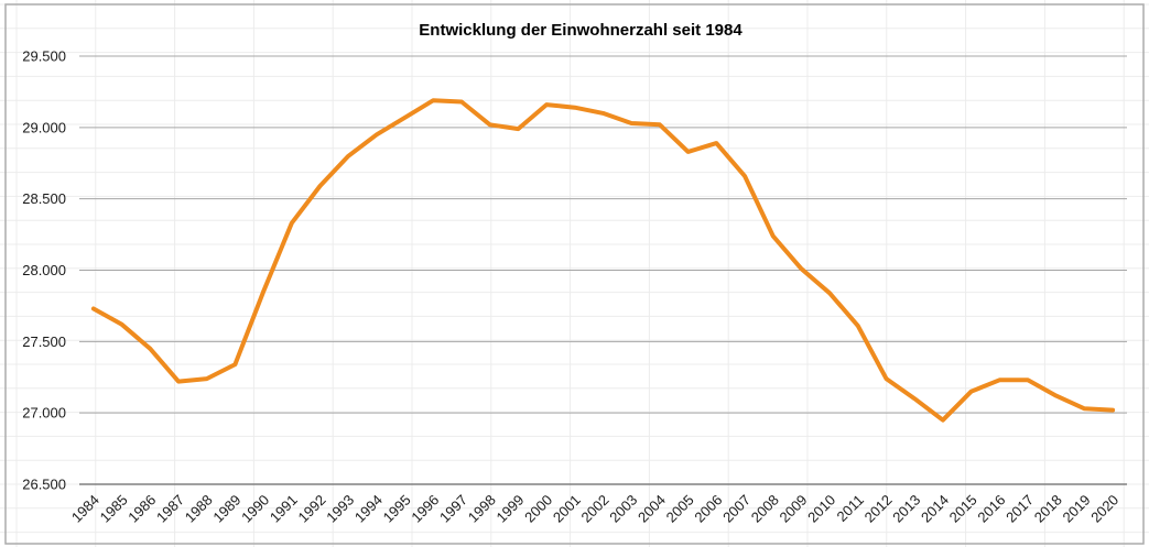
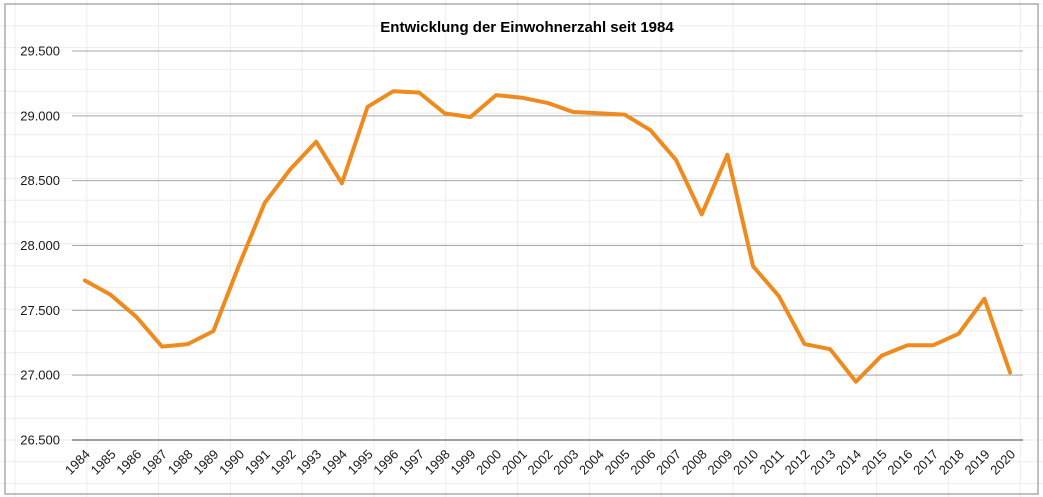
1994: 28950 -> 28480
2005: 28830 -> 29010
2009: 28010 -> 28700
2013: 27100 -> 27200
2018: 27120 -> 27320
2019: 27030 -> 27590
